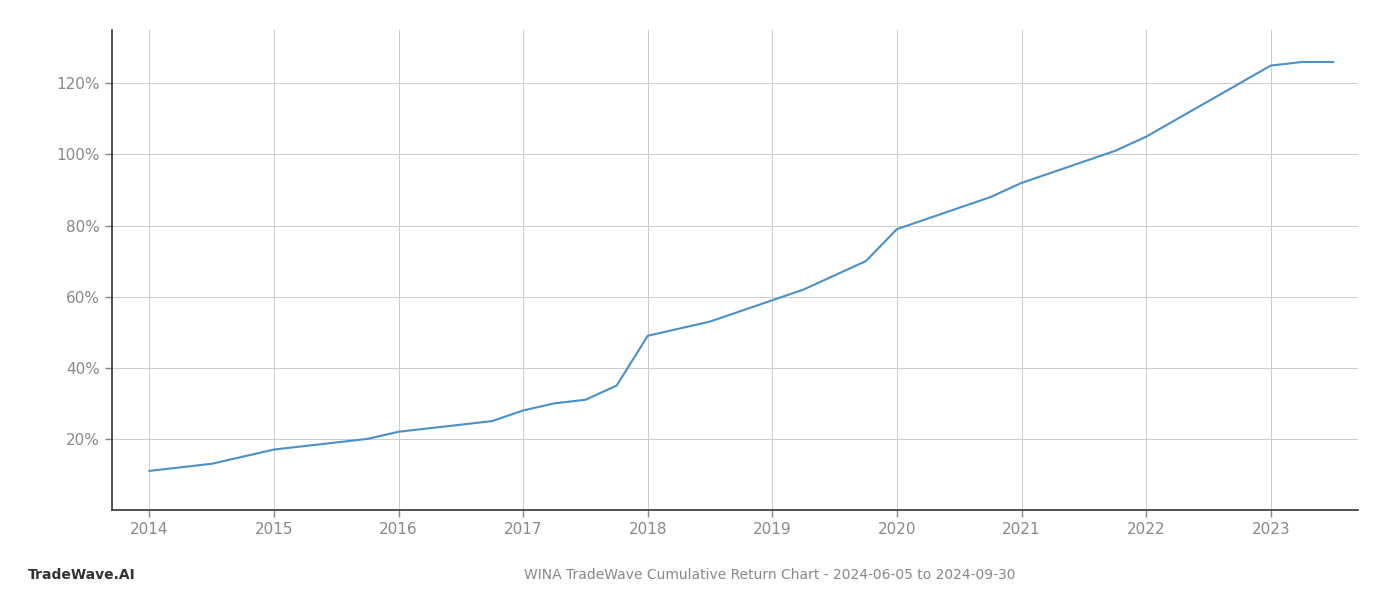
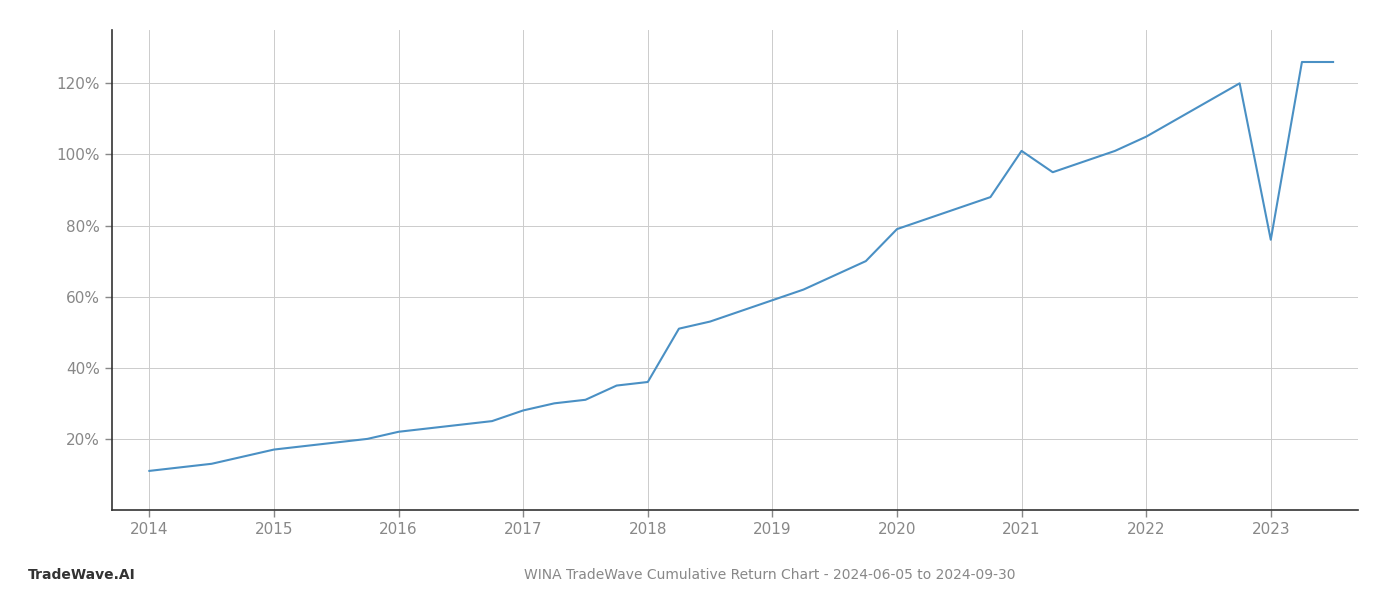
2018: 49% -> 36%
2021: 92% -> 101%
2023: 125% -> 76%
